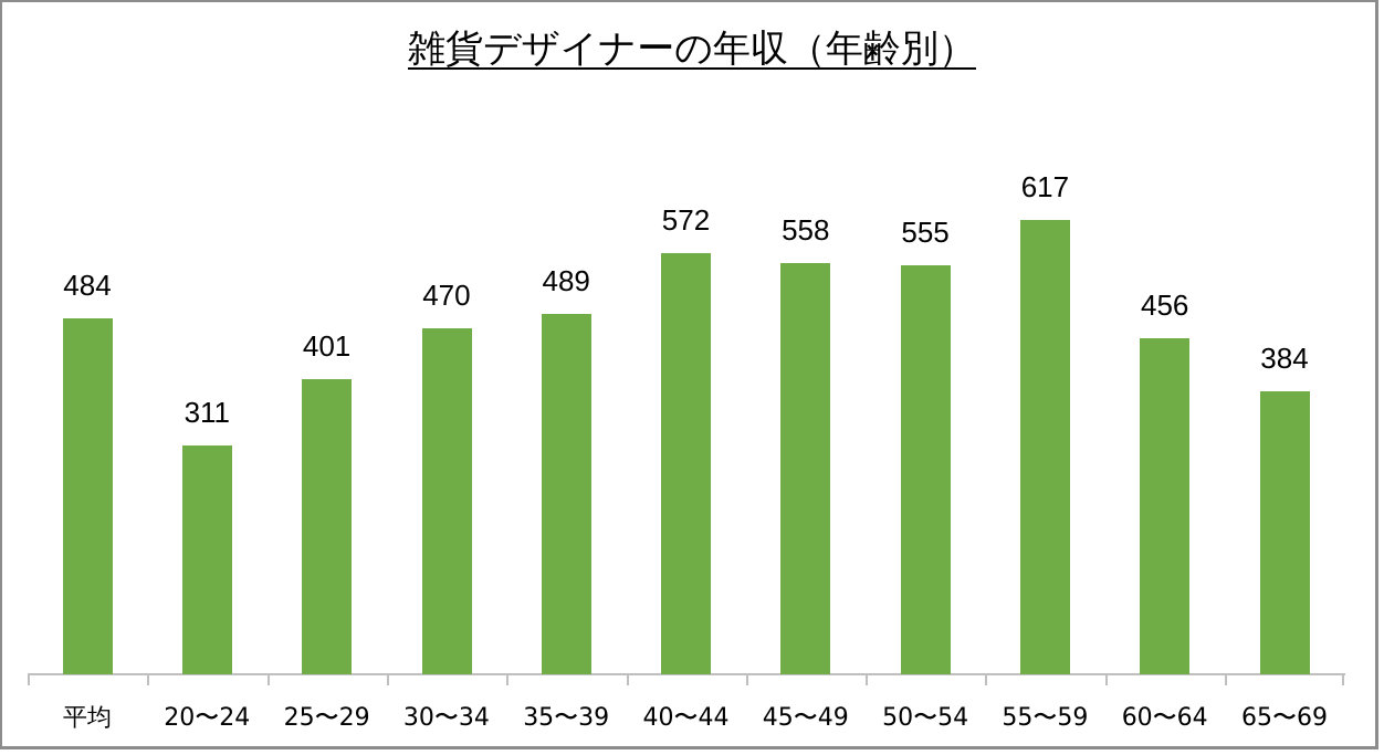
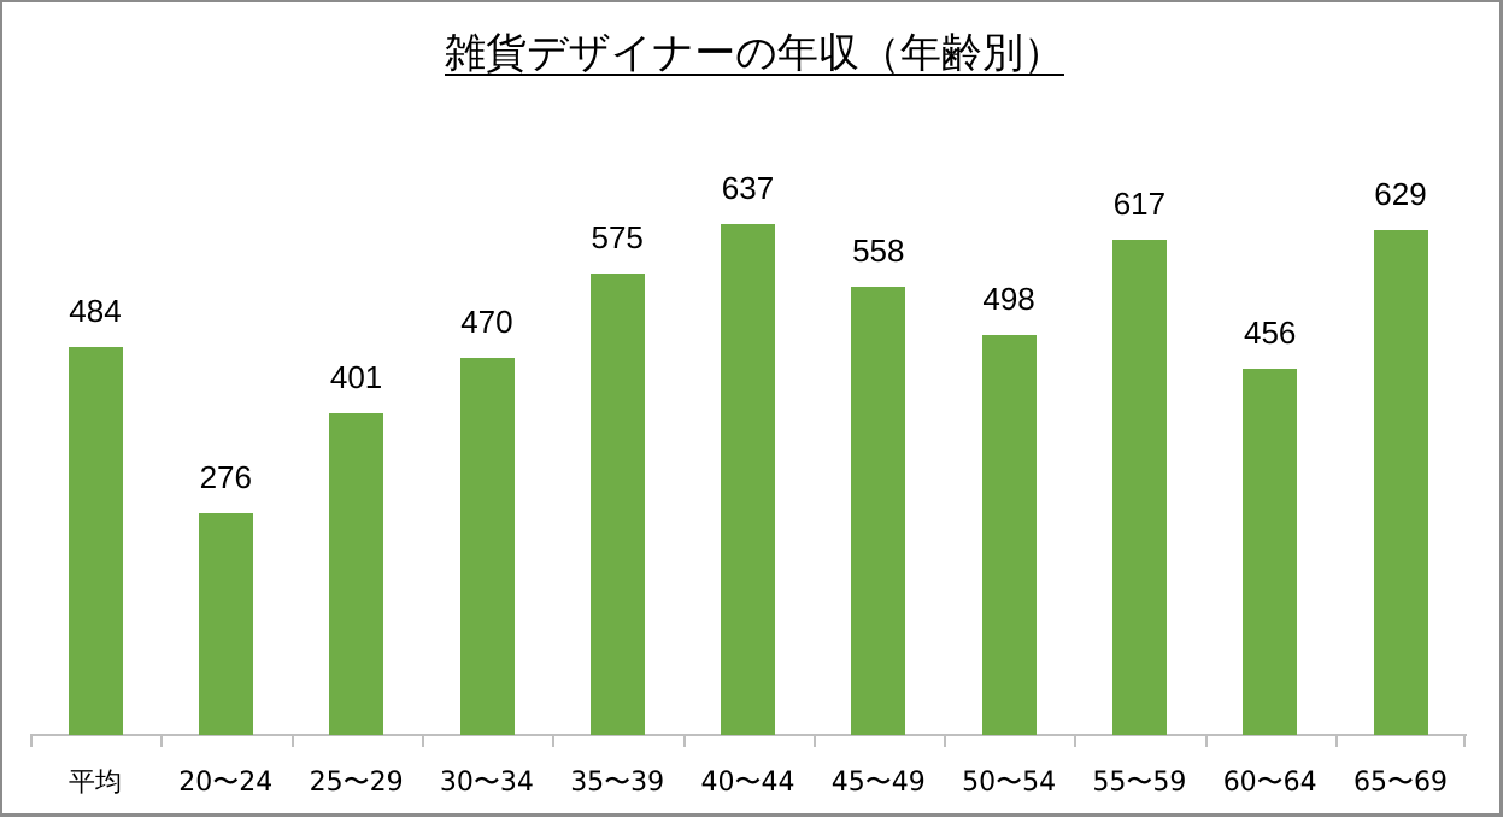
20〜24: 311 -> 276
35〜39: 489 -> 575
40〜44: 572 -> 637
50〜54: 555 -> 498
65〜69: 384 -> 629
